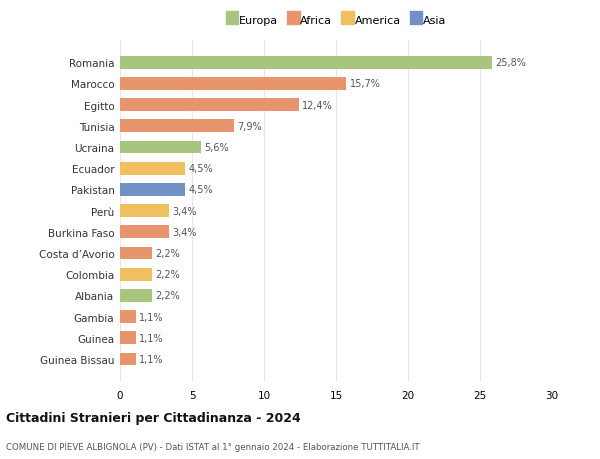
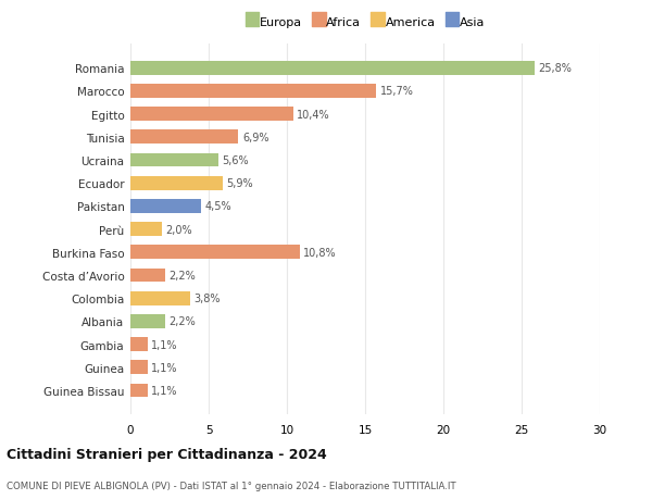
Egitto: 12,4% -> 10,4%
Tunisia: 7,9% -> 6,9%
Ecuador: 4,5% -> 5,9%
Perù: 3,4% -> 2,0%
Burkina Faso: 3,4% -> 10,8%
Colombia: 2,2% -> 3,8%
